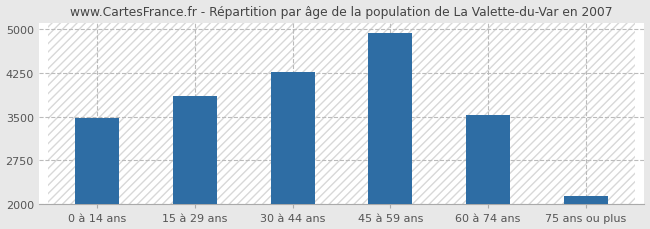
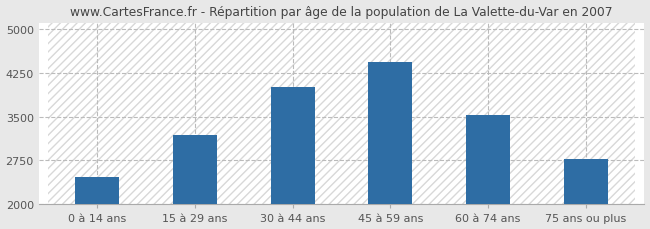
0 à 14 ans: 3480 -> 2460
15 à 29 ans: 3850 -> 3180
30 à 44 ans: 4260 -> 4000
45 à 59 ans: 4920 -> 4440
75 ans ou plus: 2150 -> 2780
